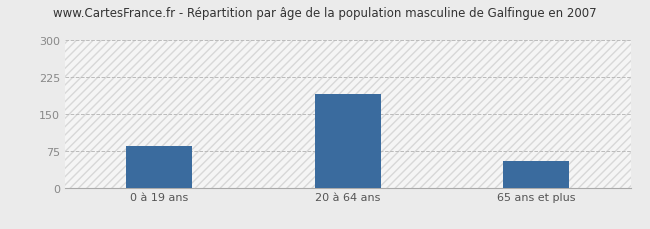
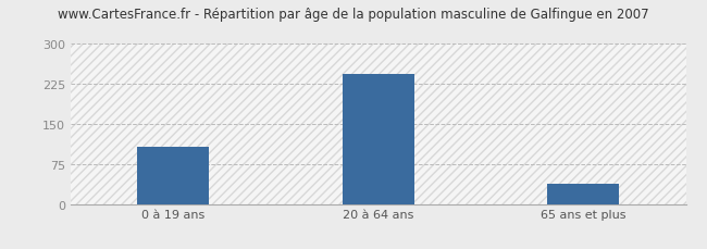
0 à 19 ans: 85 -> 107
20 à 64 ans: 190 -> 243
65 ans et plus: 55 -> 38
